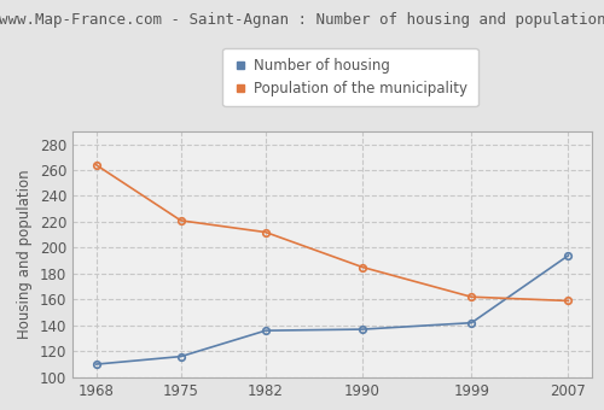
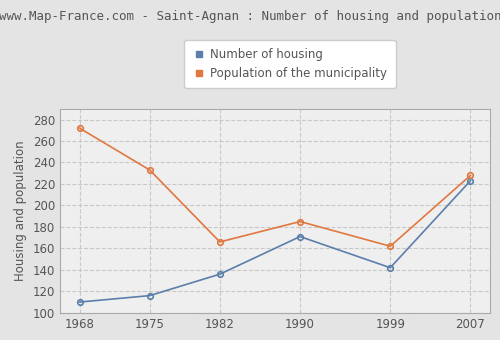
Population of the municipality/1968: 264 -> 272
Population of the municipality/1975: 221 -> 233
Population of the municipality/1982: 212 -> 166
Number of housing/1990: 137 -> 171
Number of housing/2007: 194 -> 223
Population of the municipality/2007: 159 -> 228
